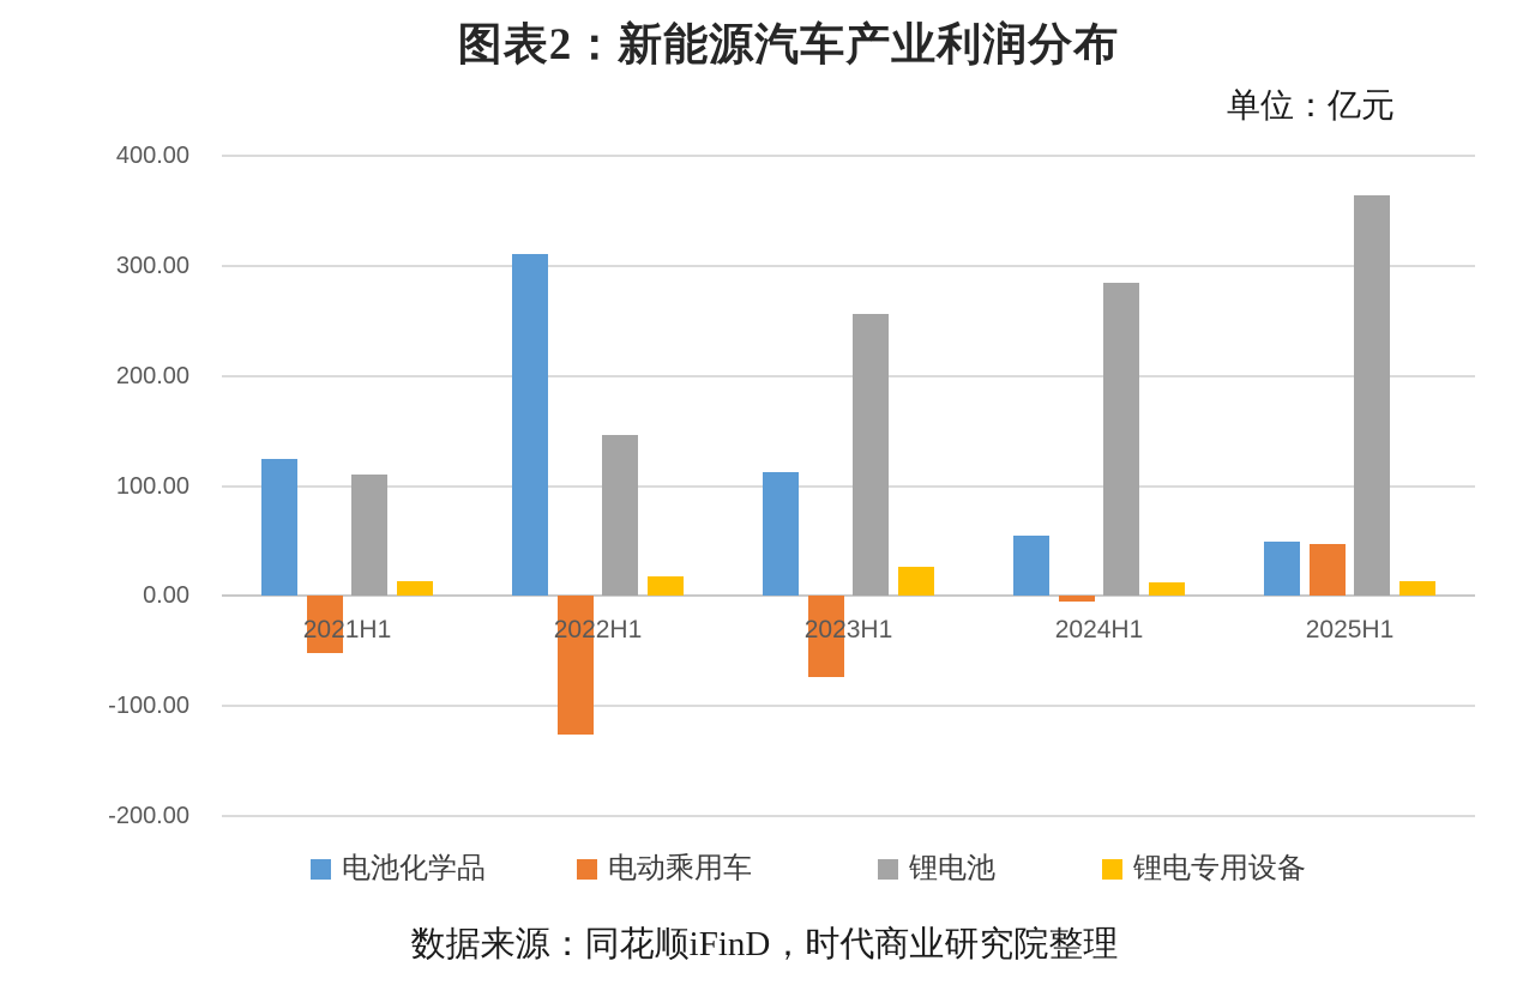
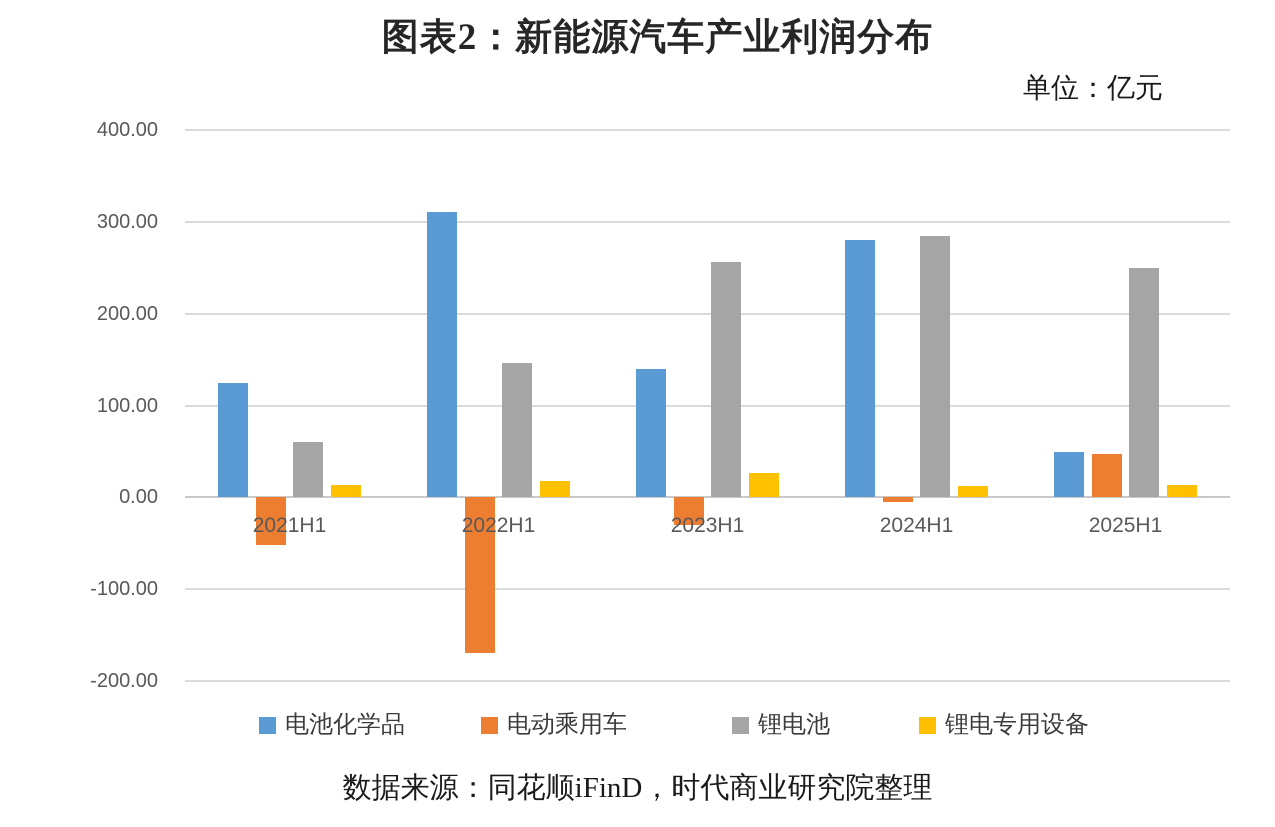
锂电池/2021H1: 110 -> 60
电动乘用车/2022H1: -130 -> -170
电池化学品/2023H1: 110 -> 140
电动乘用车/2023H1: -70 -> -30
电池化学品/2024H1: 60 -> 280
锂电池/2025H1: 360 -> 250
